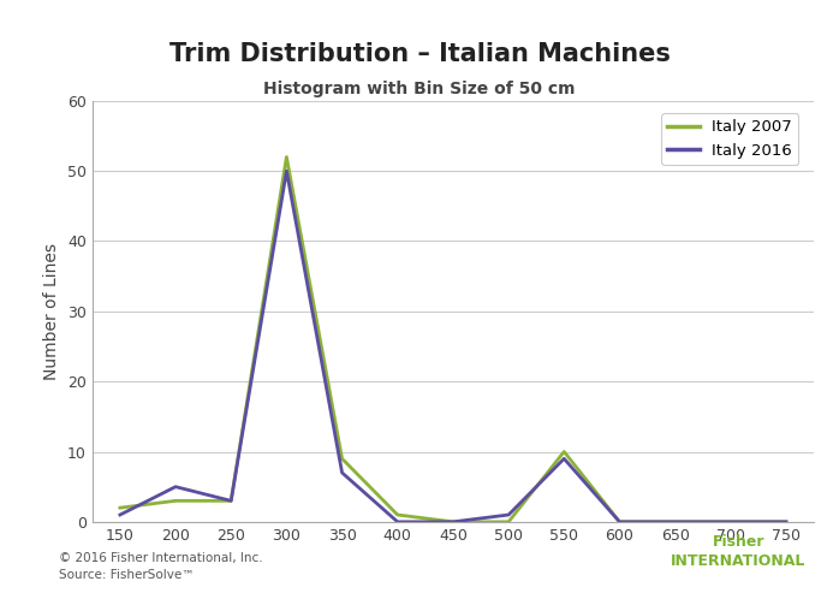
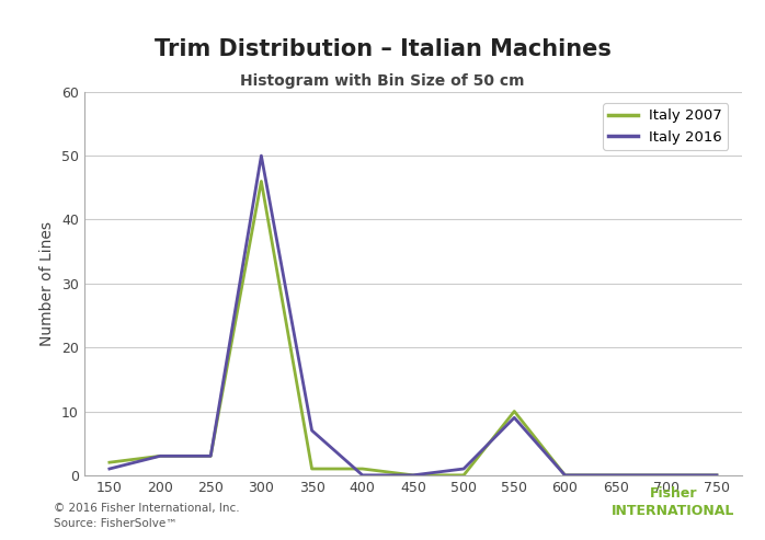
Italy 2016/200: 5 -> 3
Italy 2007/300: 52 -> 46
Italy 2007/350: 9 -> 1
